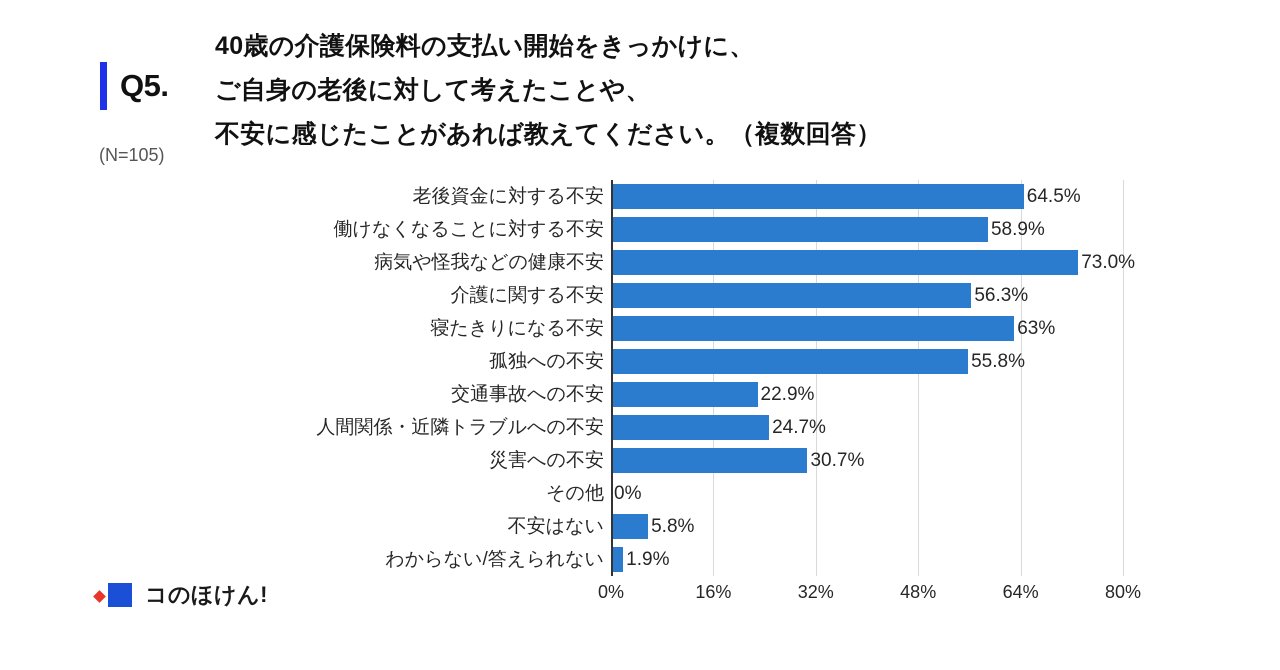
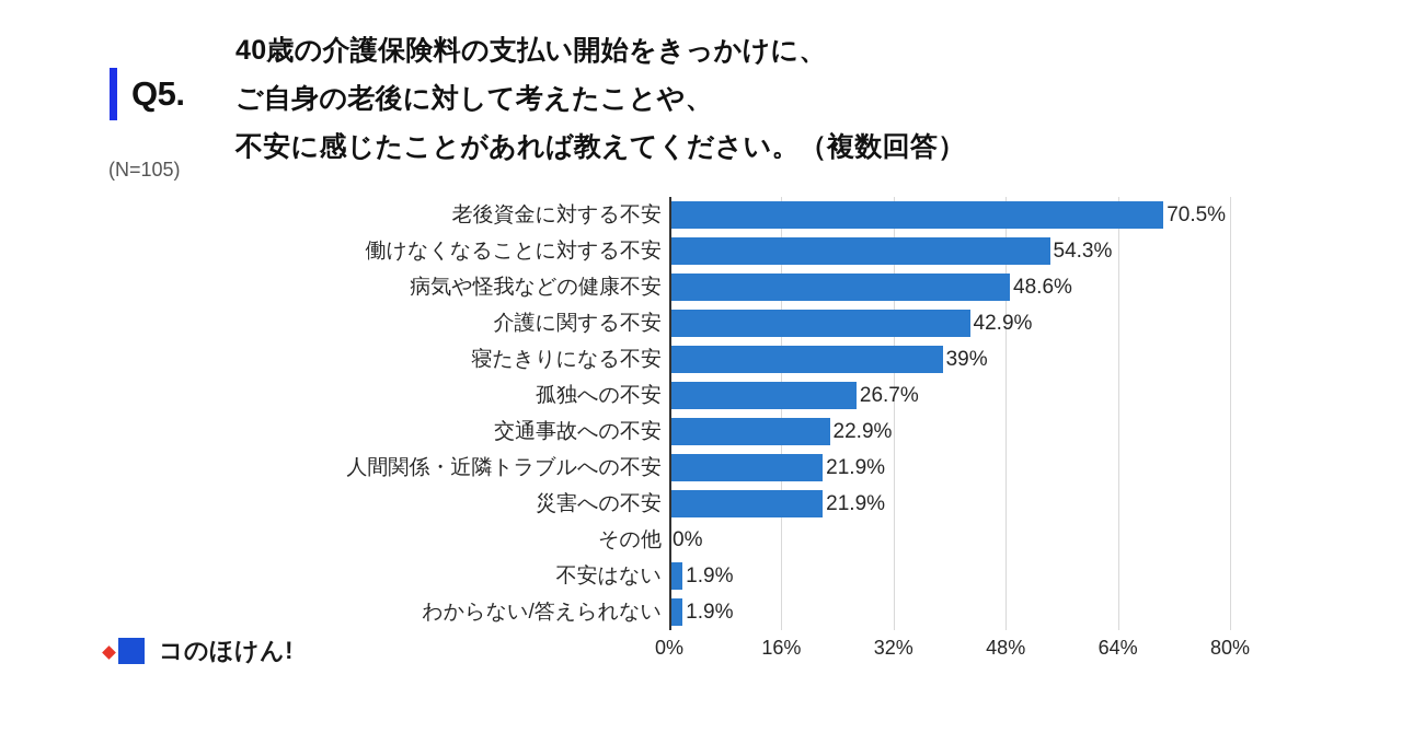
老後資金に対する不安: 64.5% -> 70.5%
働けなくなることに対する不安: 58.9% -> 54.3%
病気や怪我などの健康不安: 73.0% -> 48.6%
介護に関する不安: 56.3% -> 42.9%
寝たきりになる不安: 63% -> 39%
孤独への不安: 55.8% -> 26.7%
人間関係・近隣トラブルへの不安: 24.7% -> 21.9%
災害への不安: 30.7% -> 21.9%
不安はない: 5.8% -> 1.9%
